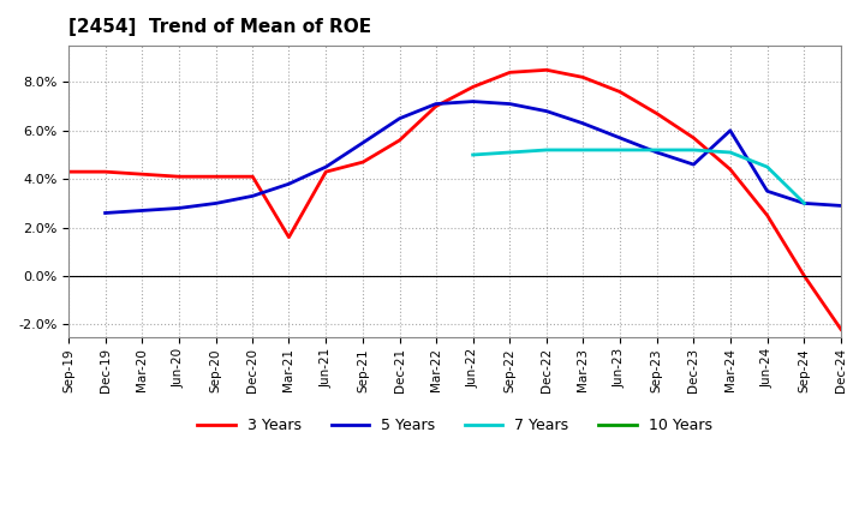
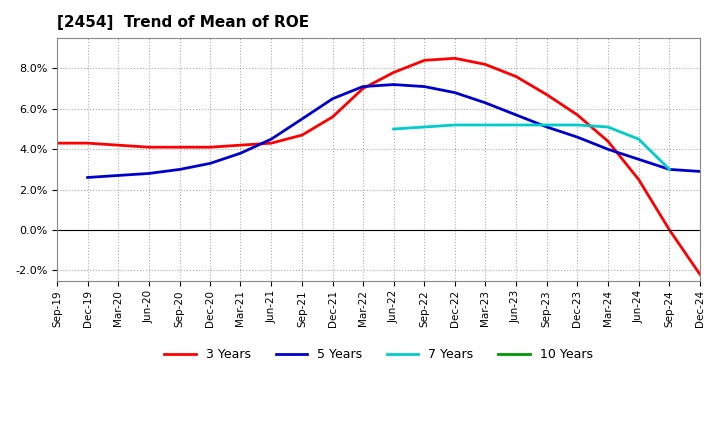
3 Years/Mar-21: 1.6% -> 4.2%
5 Years/Mar-24: 6.0% -> 4.0%
